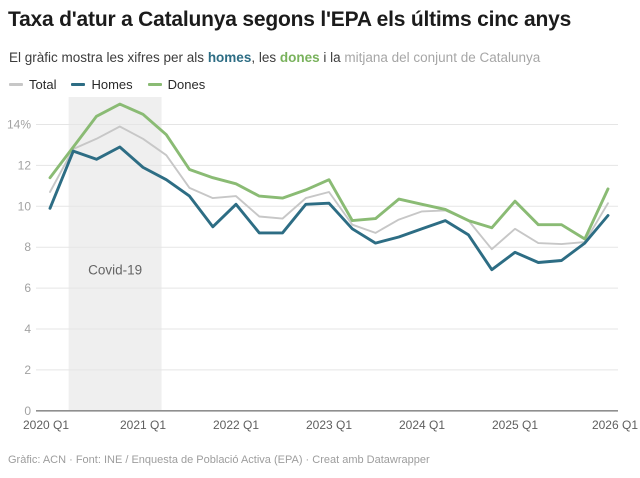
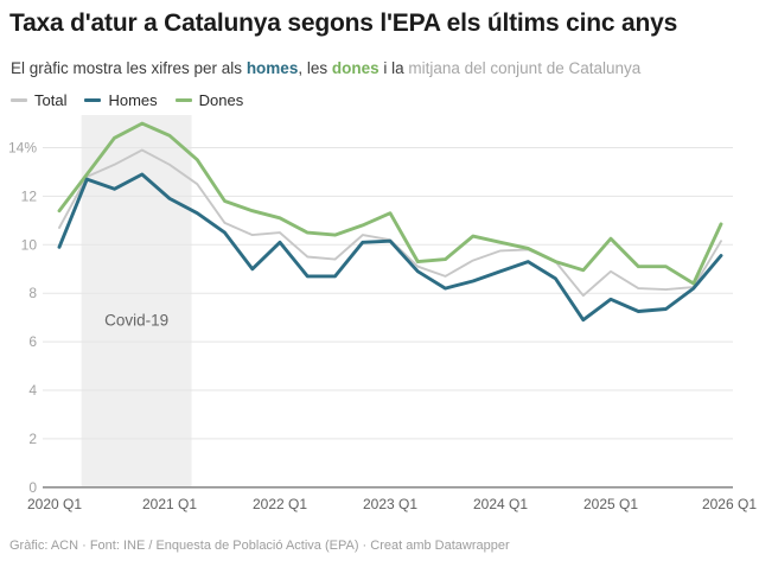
Total/2023 Q1: 10.7% -> 10.2%
